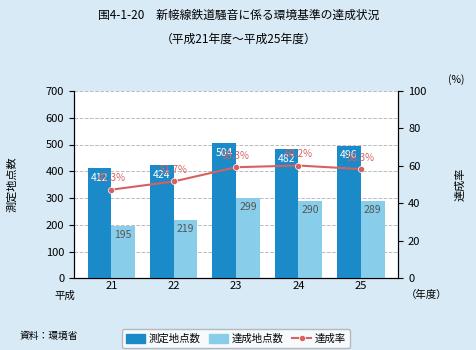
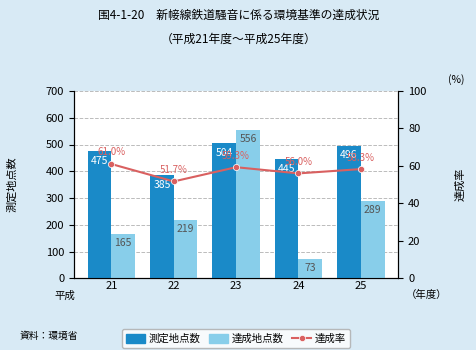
測定地点数/21: 412 -> 475
達成率/21: 47 -> 61
達成地点数/21: 195 -> 165
測定地点数/22: 424 -> 385
達成地点数/23: 299 -> 556
測定地点数/24: 482 -> 445
達成率/24: 60 -> 56
達成地点数/24: 290 -> 73
